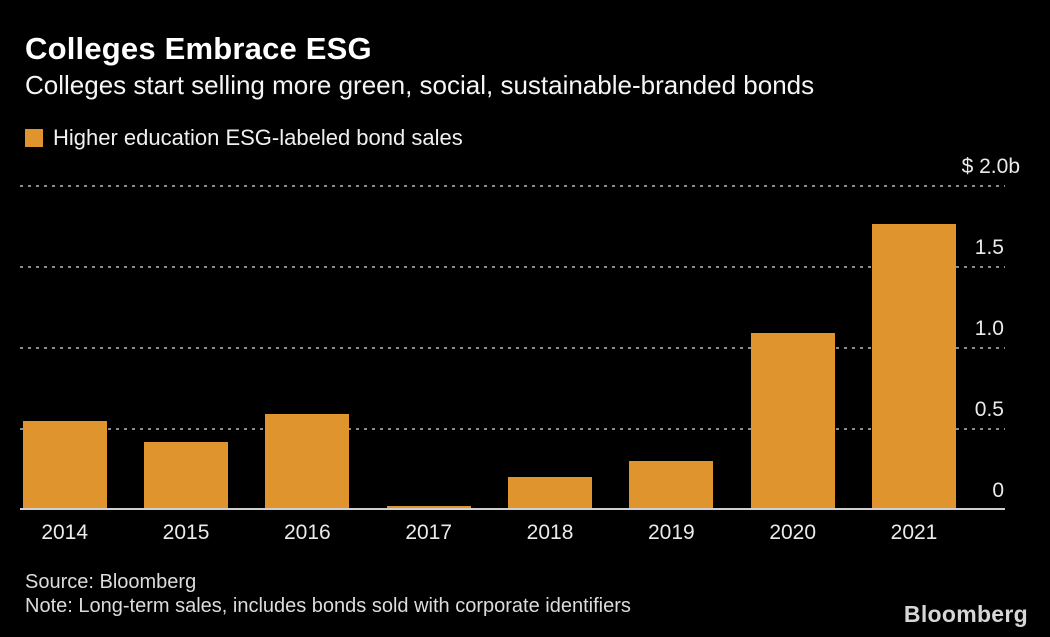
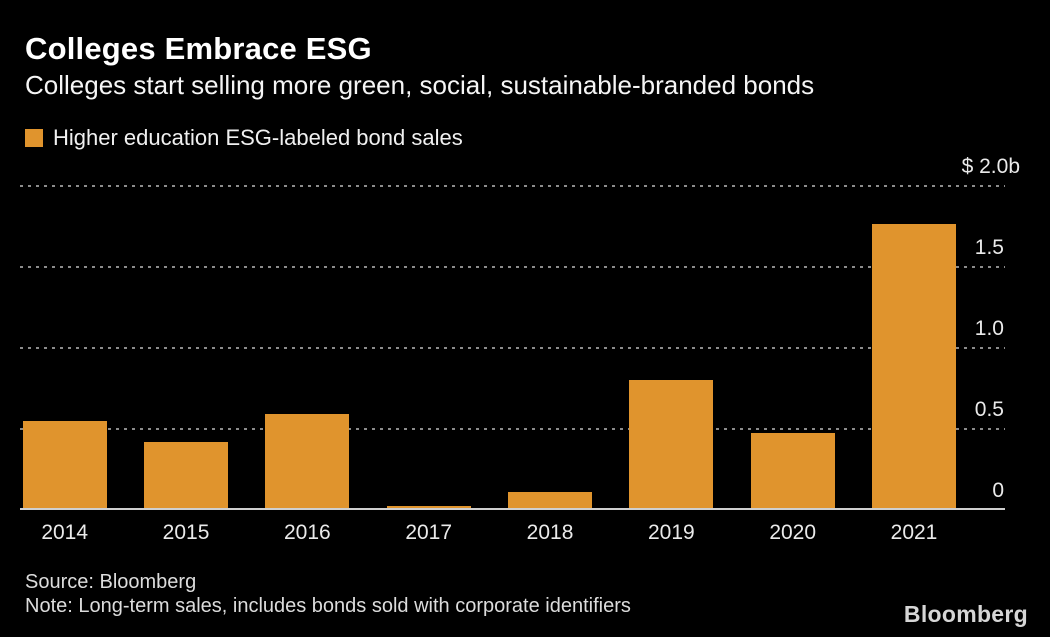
2018: 0.19 -> 0.10
2019: 0.29 -> 0.79
2020: 1.08 -> 0.46
